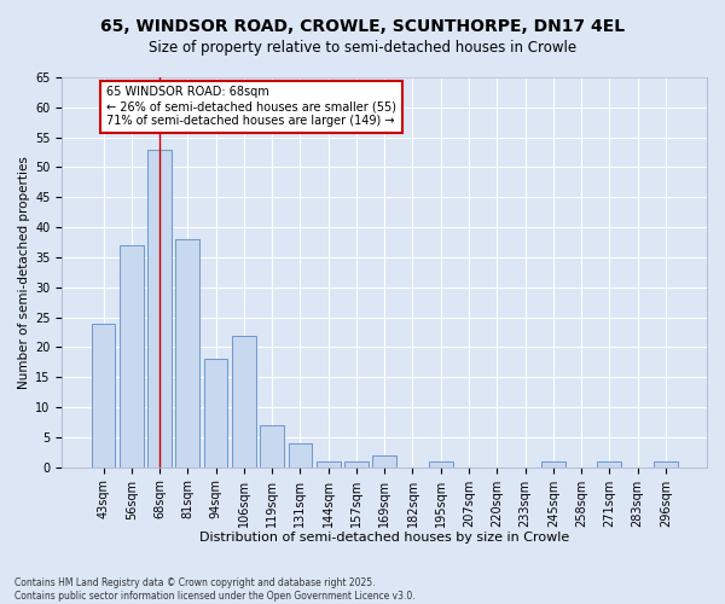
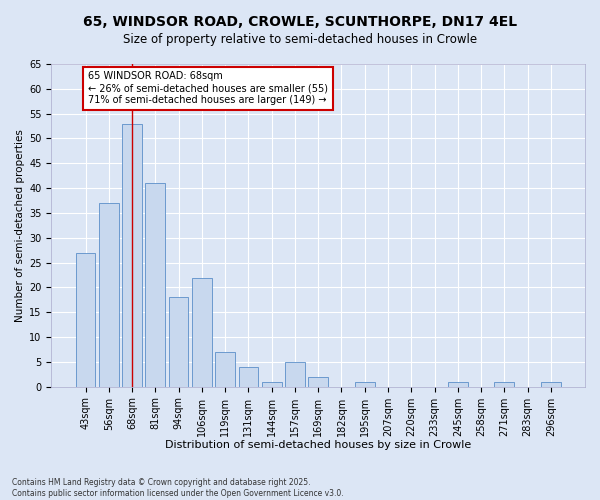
43sqm: 24 -> 27
81sqm: 38 -> 41
157sqm: 1 -> 5
